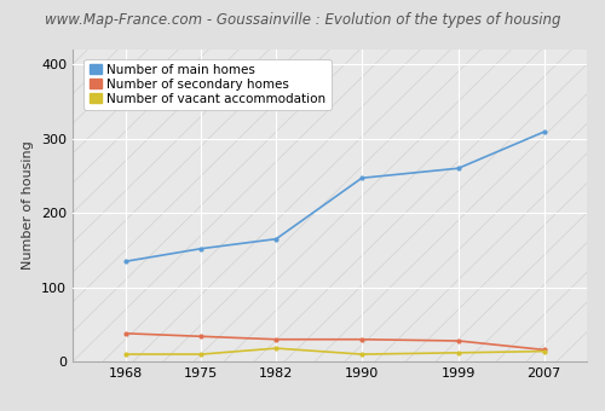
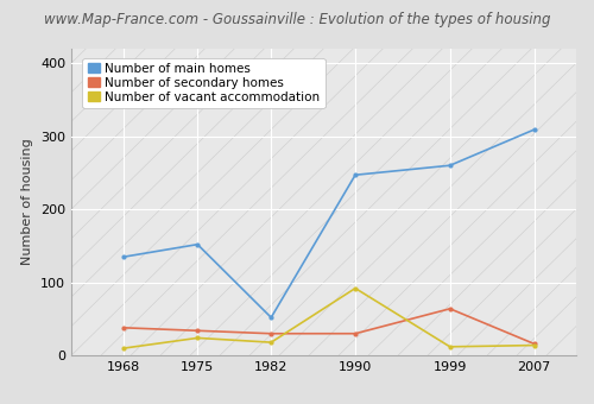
Number of vacant accommodation/1975: 10 -> 24
Number of main homes/1982: 165 -> 52
Number of vacant accommodation/1990: 10 -> 92
Number of secondary homes/1999: 28 -> 64
